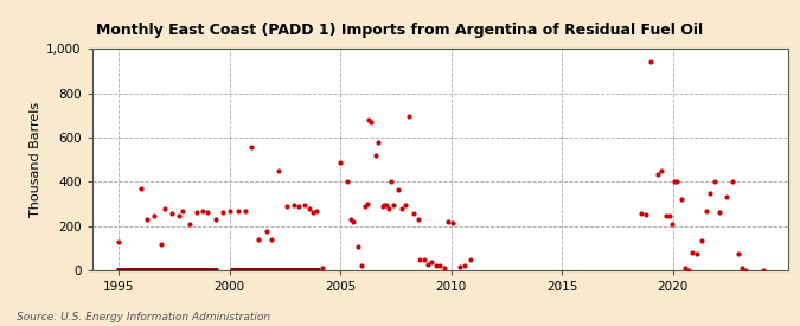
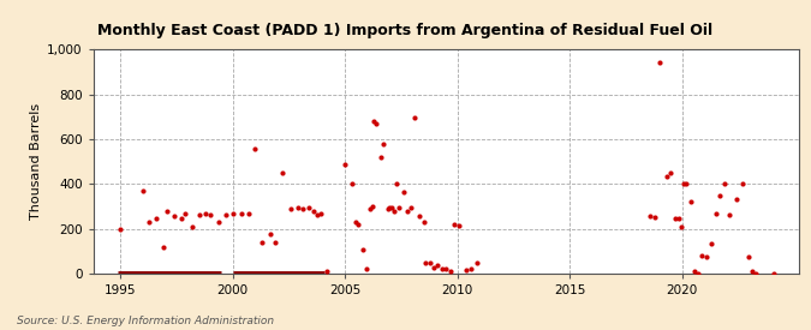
1995: 130 -> 200
